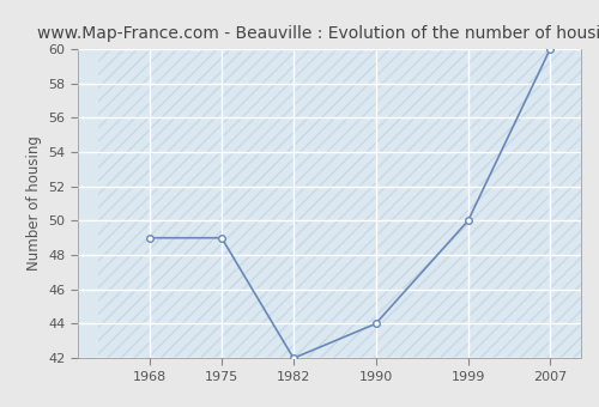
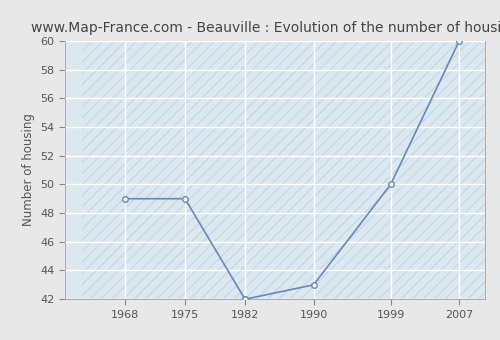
1990: 44 -> 43
